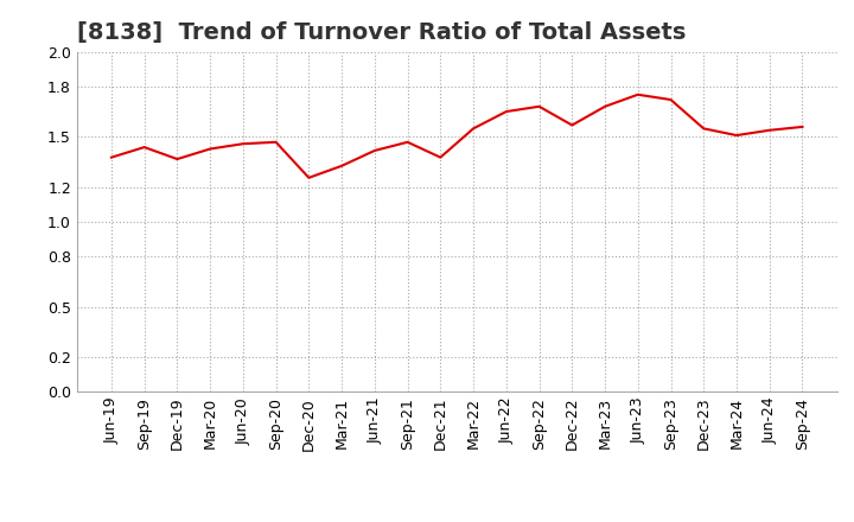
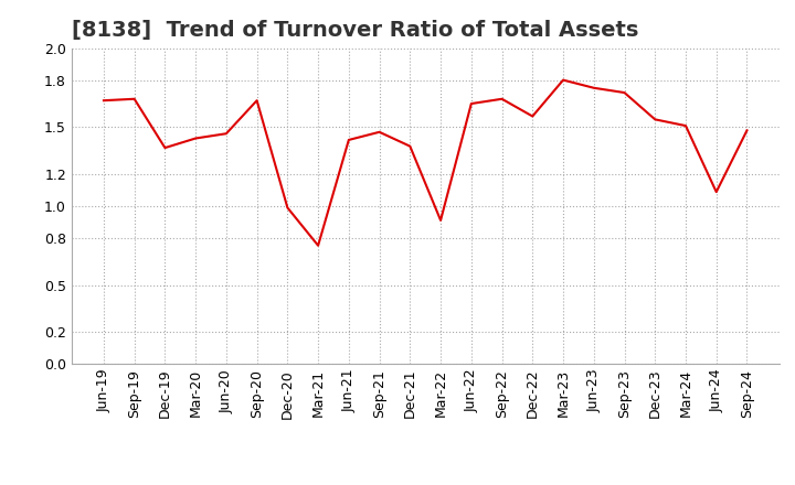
Jun-19: 1.38 -> 1.67
Sep-19: 1.44 -> 1.68
Sep-20: 1.47 -> 1.67
Dec-20: 1.26 -> 0.99
Mar-21: 1.33 -> 0.75
Mar-22: 1.55 -> 0.91
Mar-23: 1.68 -> 1.80
Jun-24: 1.54 -> 1.09
Sep-24: 1.56 -> 1.48
